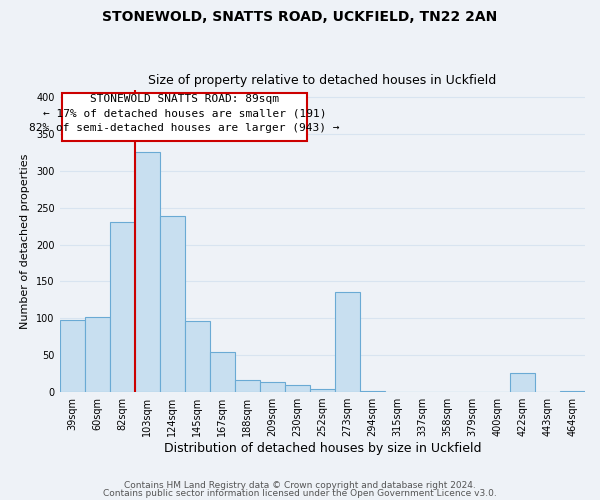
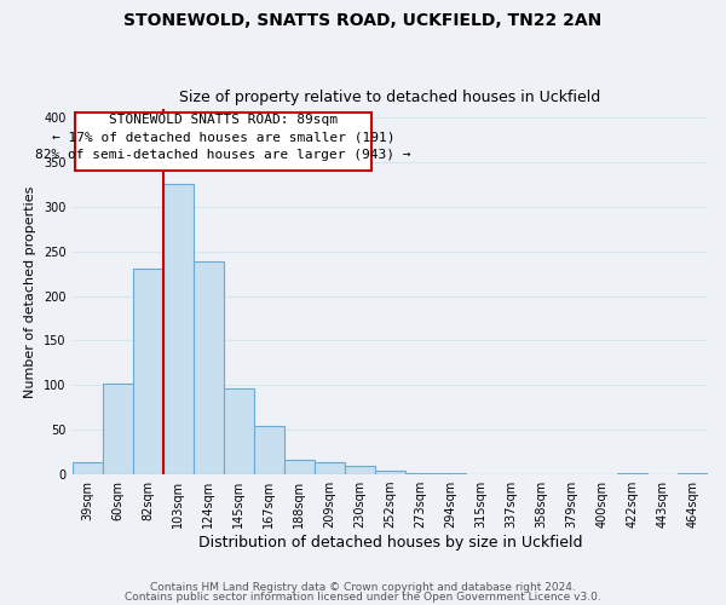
39sqm: 98 -> 13
273sqm: 136 -> 1
422sqm: 26 -> 1
